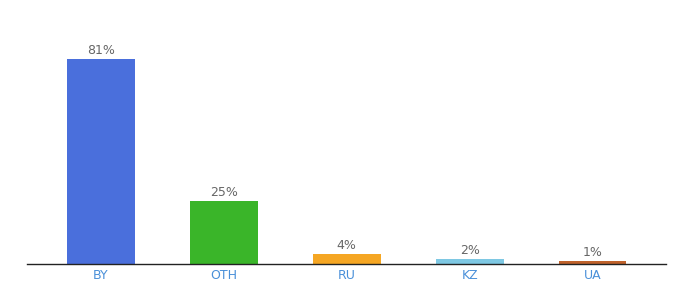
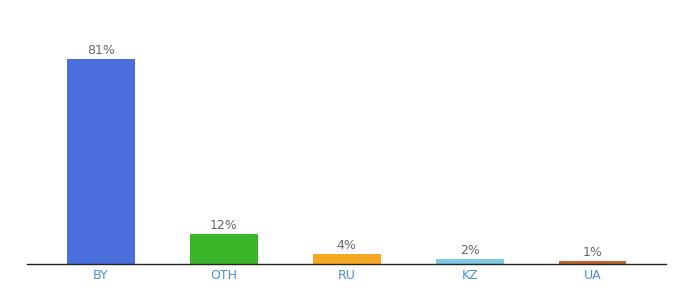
OTH: 25% -> 12%
